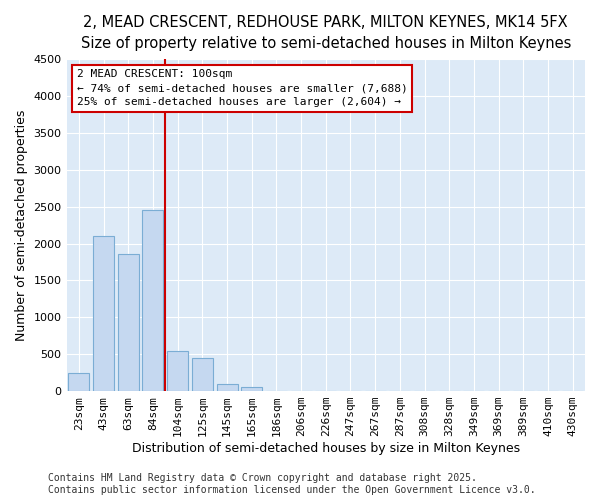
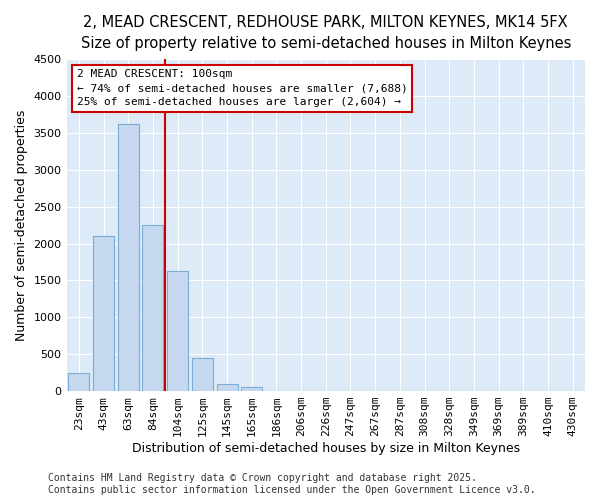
63sqm: 1860 -> 3620
84sqm: 2460 -> 2250
104sqm: 540 -> 1630
